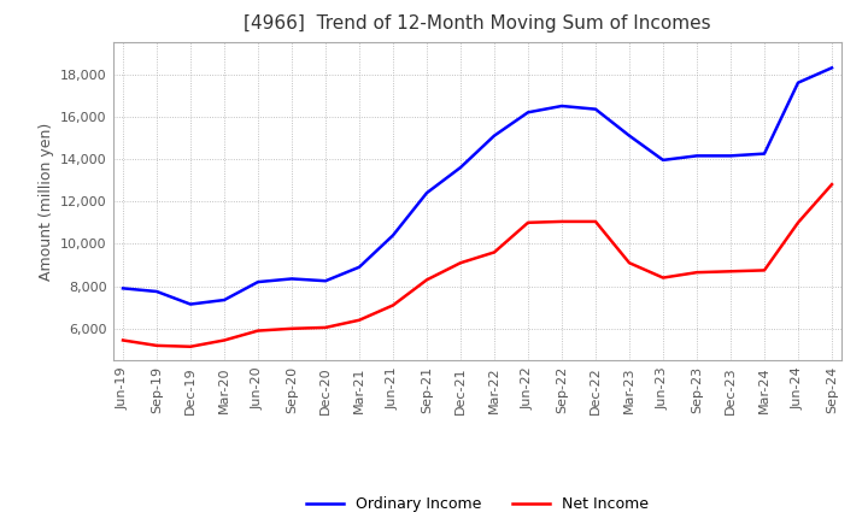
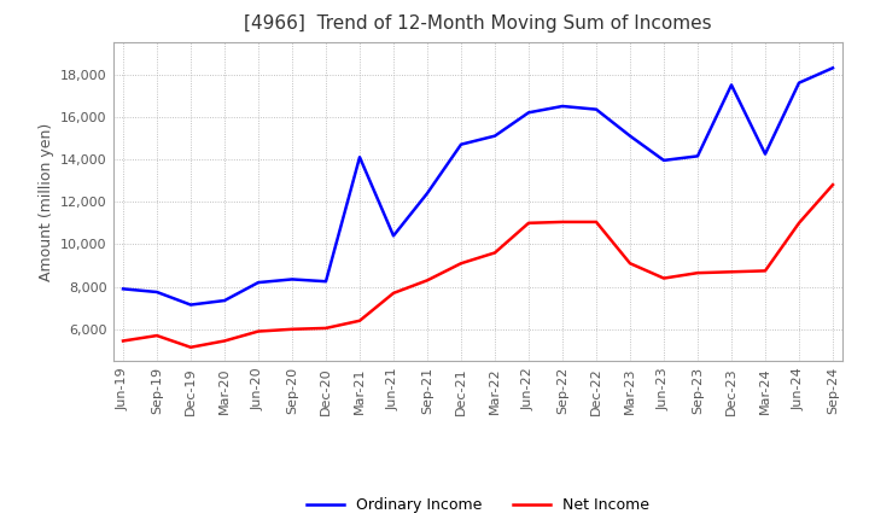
Net Income/Sep-19: 5,200 -> 5,700
Ordinary Income/Mar-21: 8,900 -> 14,100
Net Income/Jun-21: 7,100 -> 7,700
Ordinary Income/Dec-21: 13,600 -> 14,700
Ordinary Income/Dec-23: 14,200 -> 17,500
